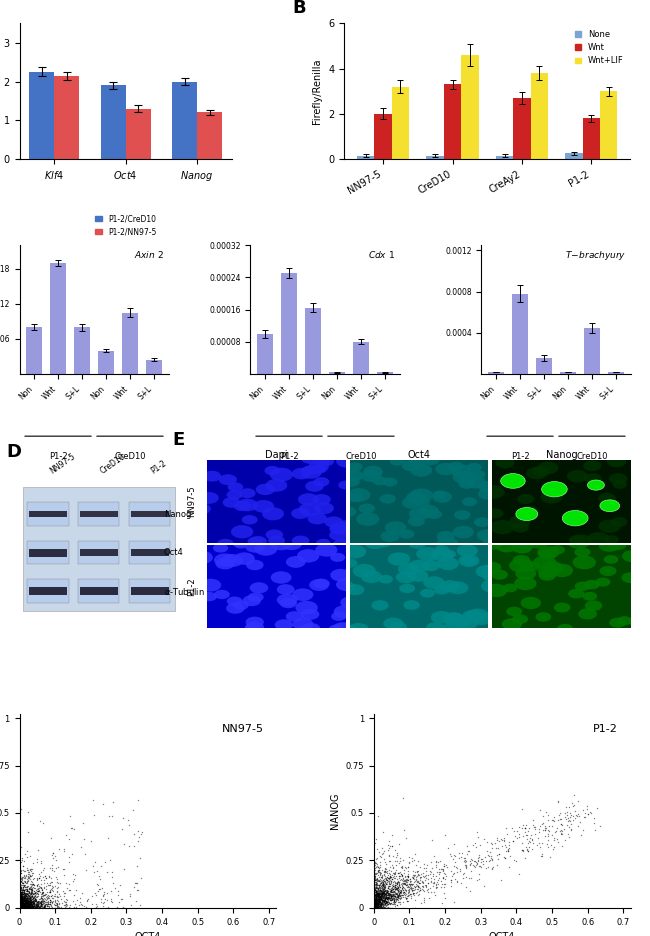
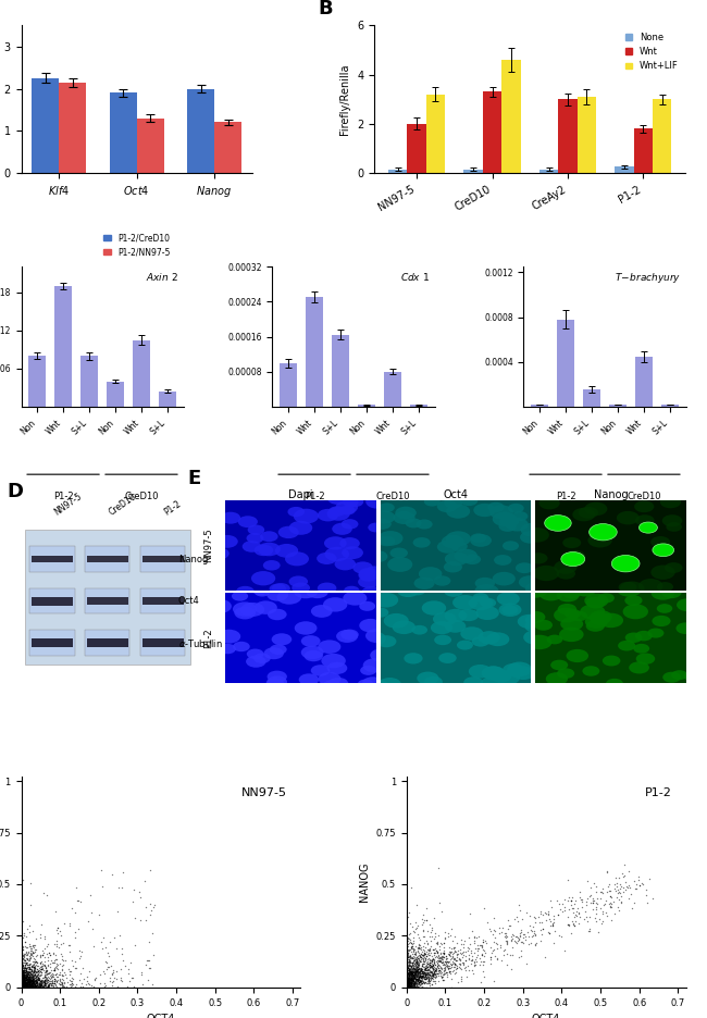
Wnt/CreAy2: 2.7 -> 3.0
Wnt+LIF/CreAy2: 3.8 -> 3.1
